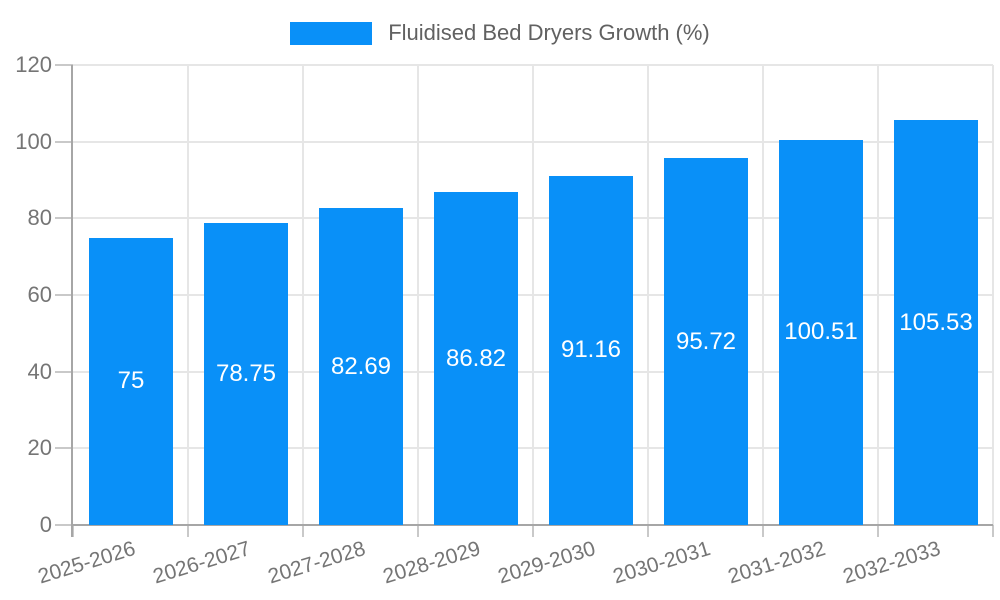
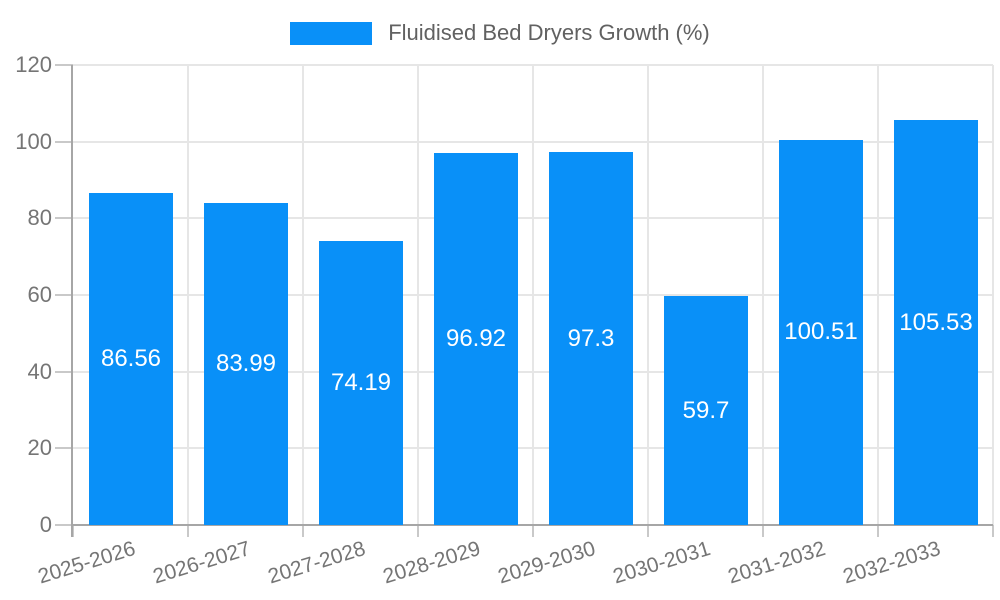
2025-2026: 75 -> 86.56
2026-2027: 78.75 -> 83.99
2027-2028: 82.69 -> 74.19
2028-2029: 86.82 -> 96.92
2029-2030: 91.16 -> 97.3
2030-2031: 95.72 -> 59.7
